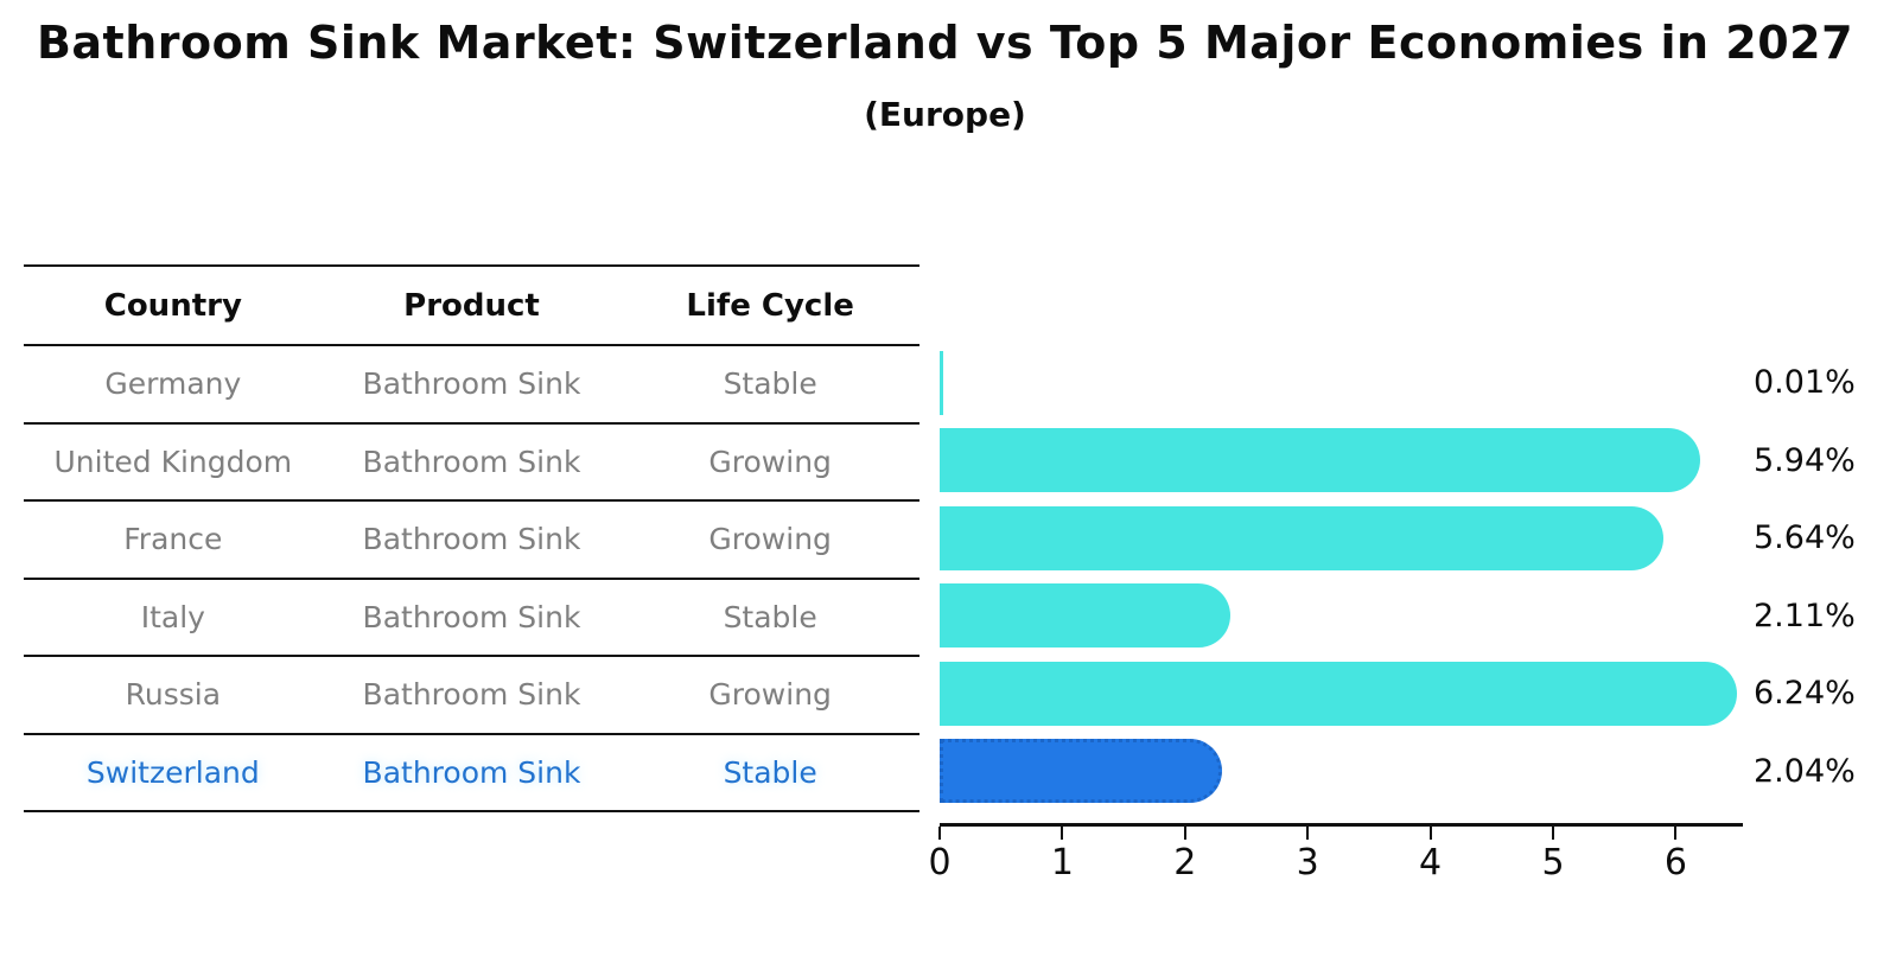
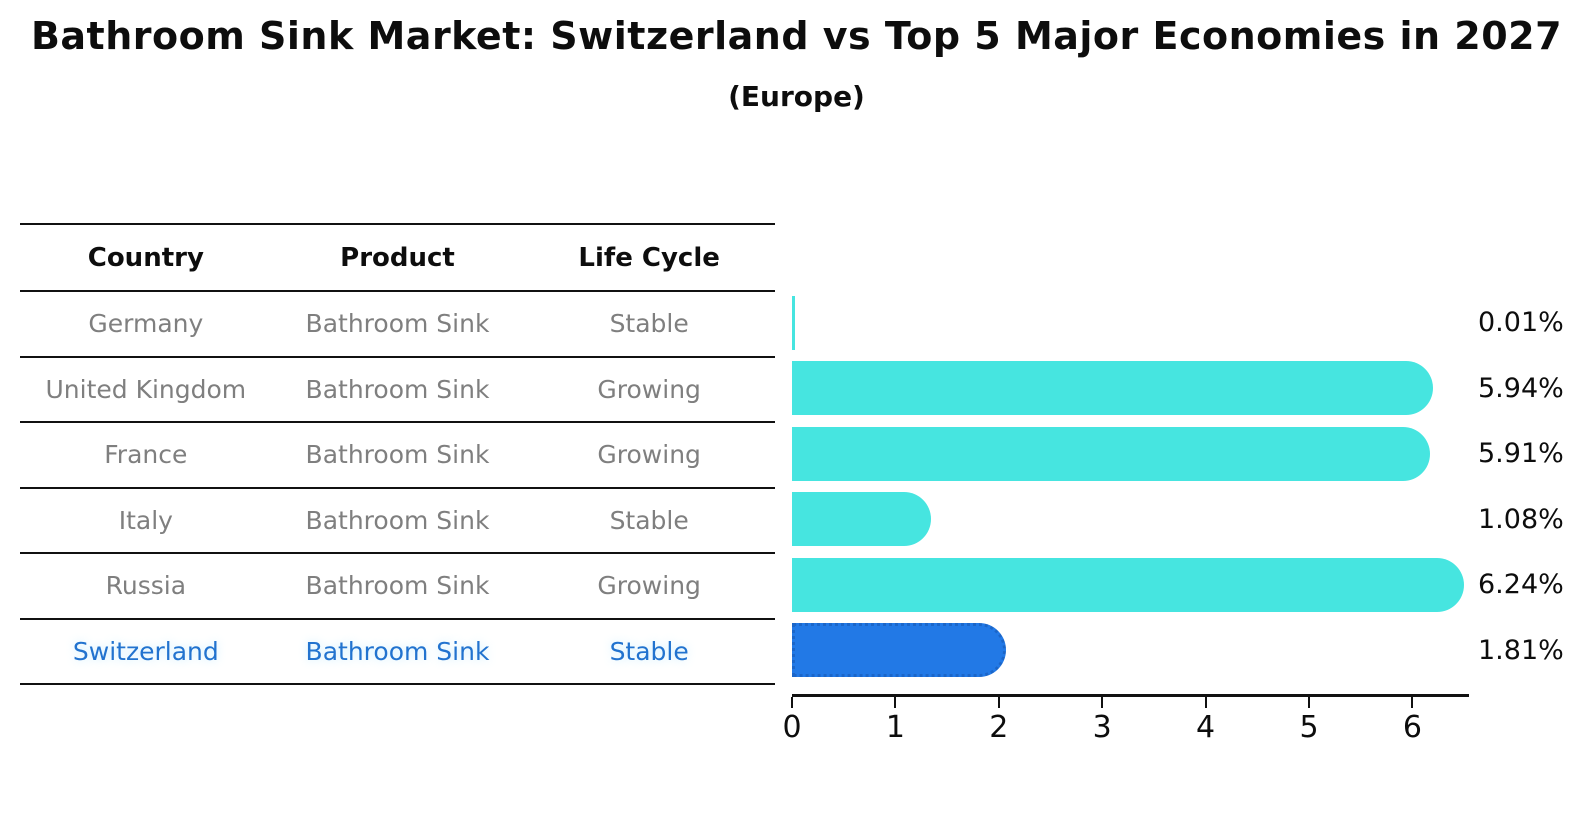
France: 5.64% -> 5.91%
Italy: 2.11% -> 1.08%
Switzerland: 2.04% -> 1.81%
